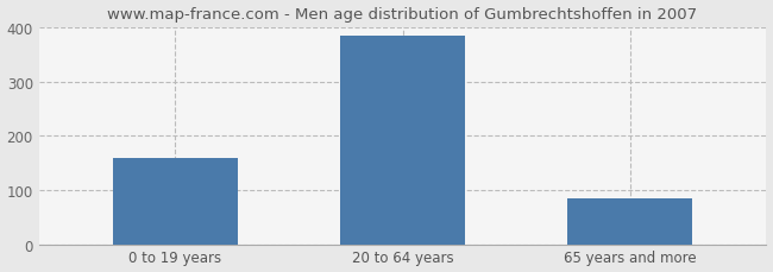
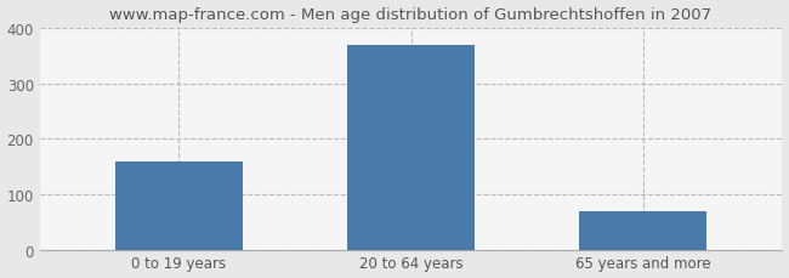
20 to 64 years: 385 -> 370
65 years and more: 85 -> 70
